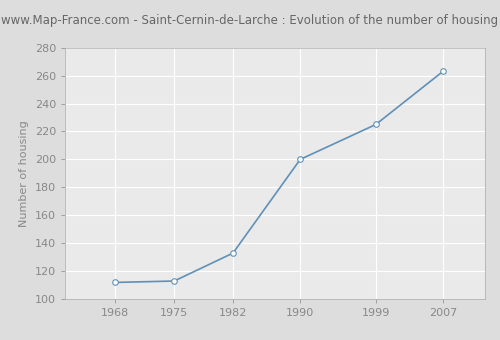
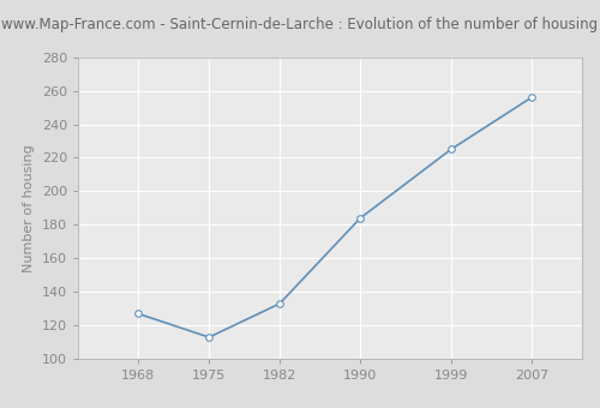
1968: 112 -> 127
1990: 200 -> 184
2007: 263 -> 256
